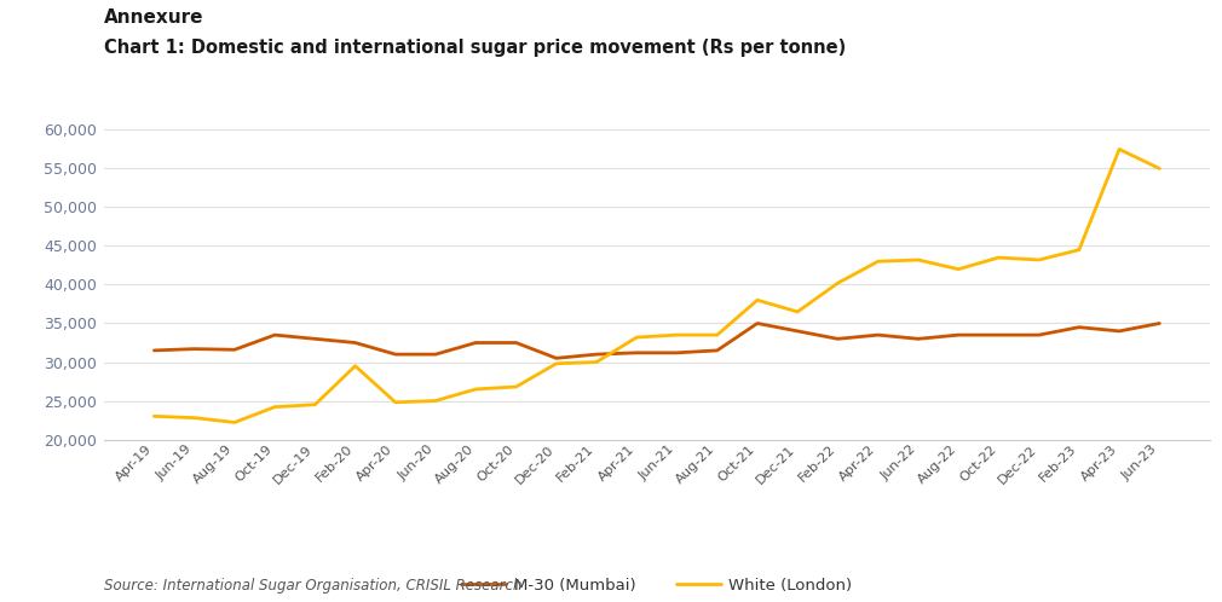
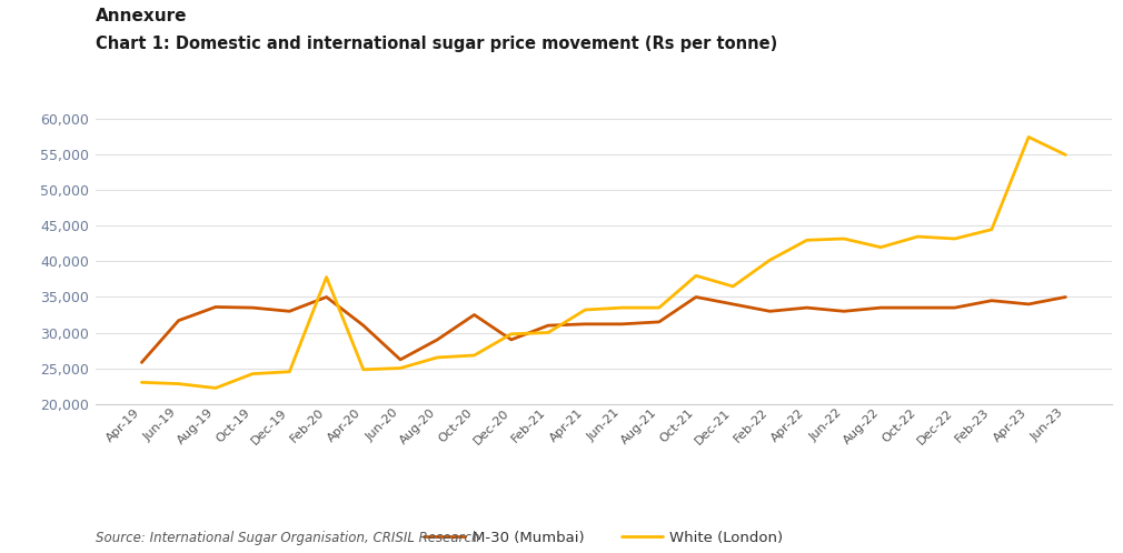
M-30 (Mumbai)/Apr-19: 31,500 -> 25,800
M-30 (Mumbai)/Aug-19: 31,600 -> 33,600
M-30 (Mumbai)/Feb-20: 32,500 -> 35,000
White (London)/Feb-20: 29,500 -> 37,800
M-30 (Mumbai)/Jun-20: 31,000 -> 26,200
M-30 (Mumbai)/Aug-20: 32,500 -> 29,000
M-30 (Mumbai)/Dec-20: 30,500 -> 29,000
